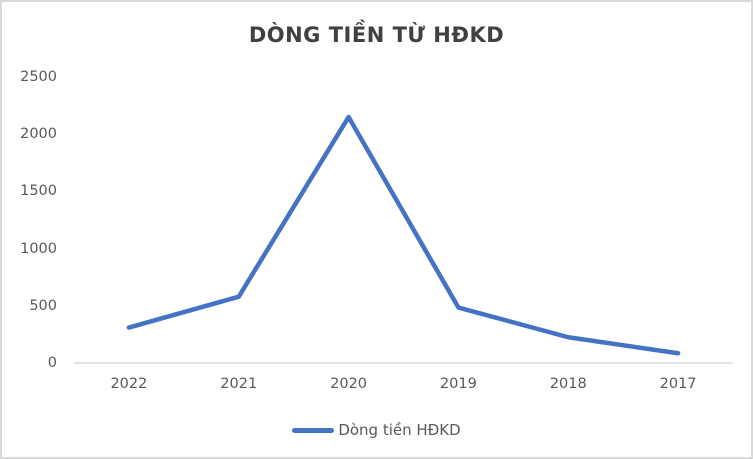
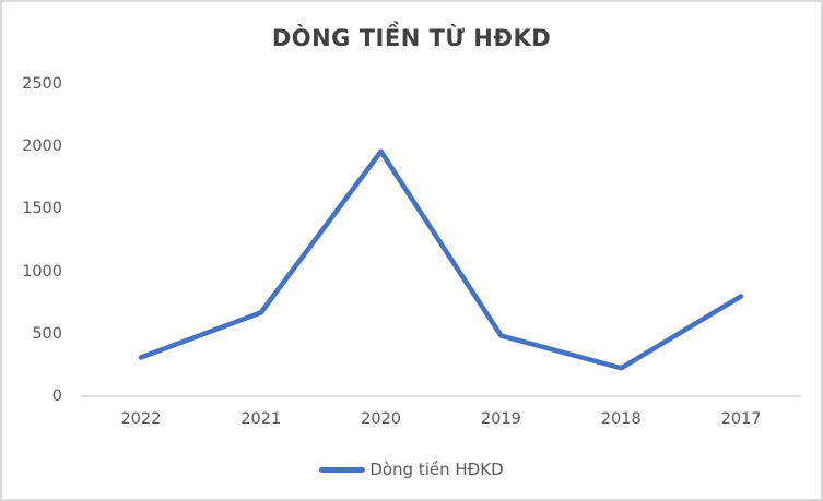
2021: 580 -> 670
2020: 2150 -> 1960
2017: 80 -> 800
